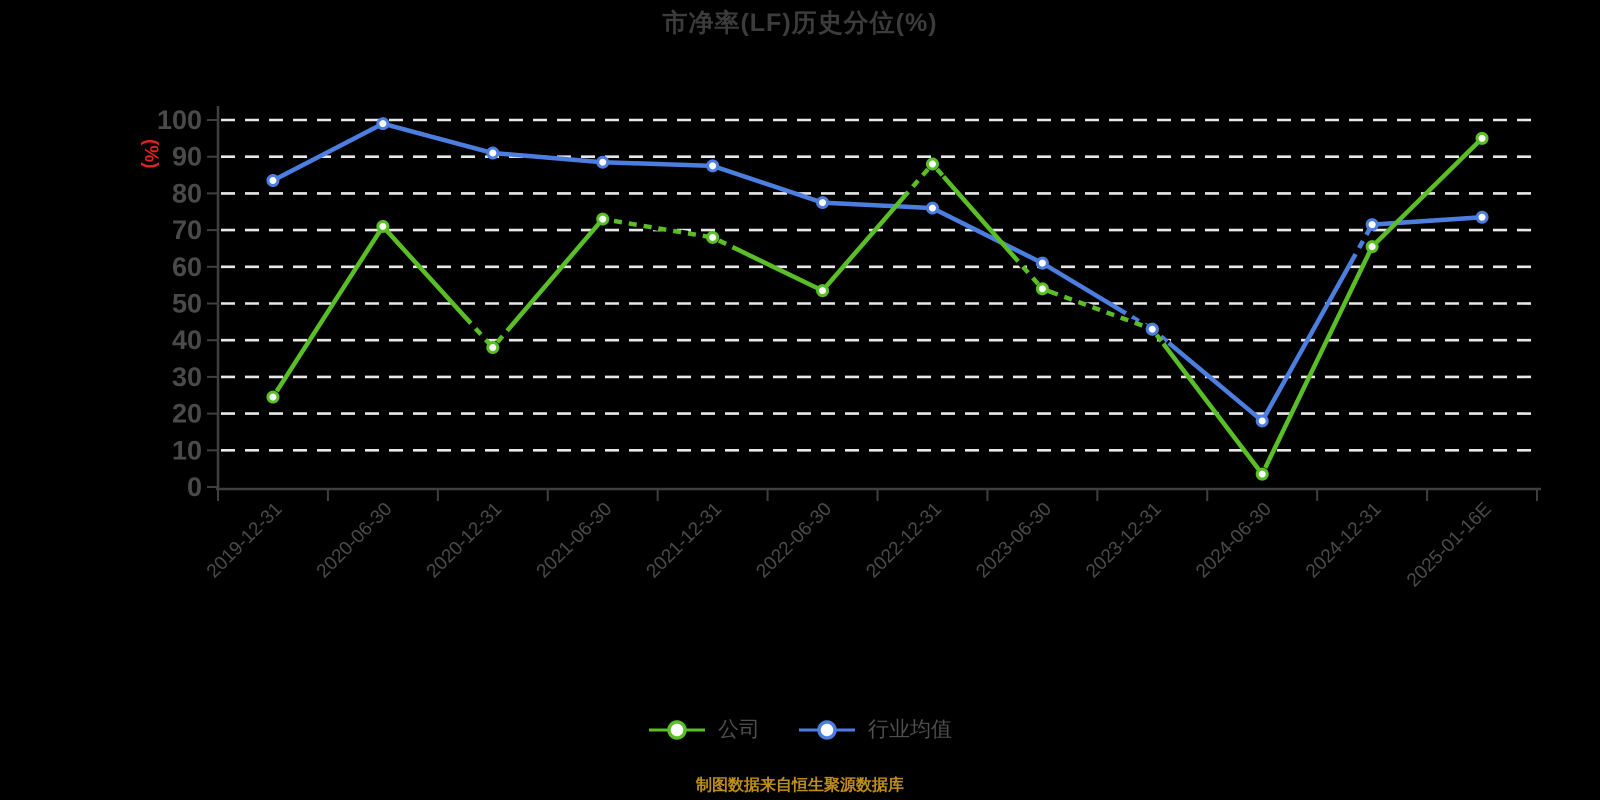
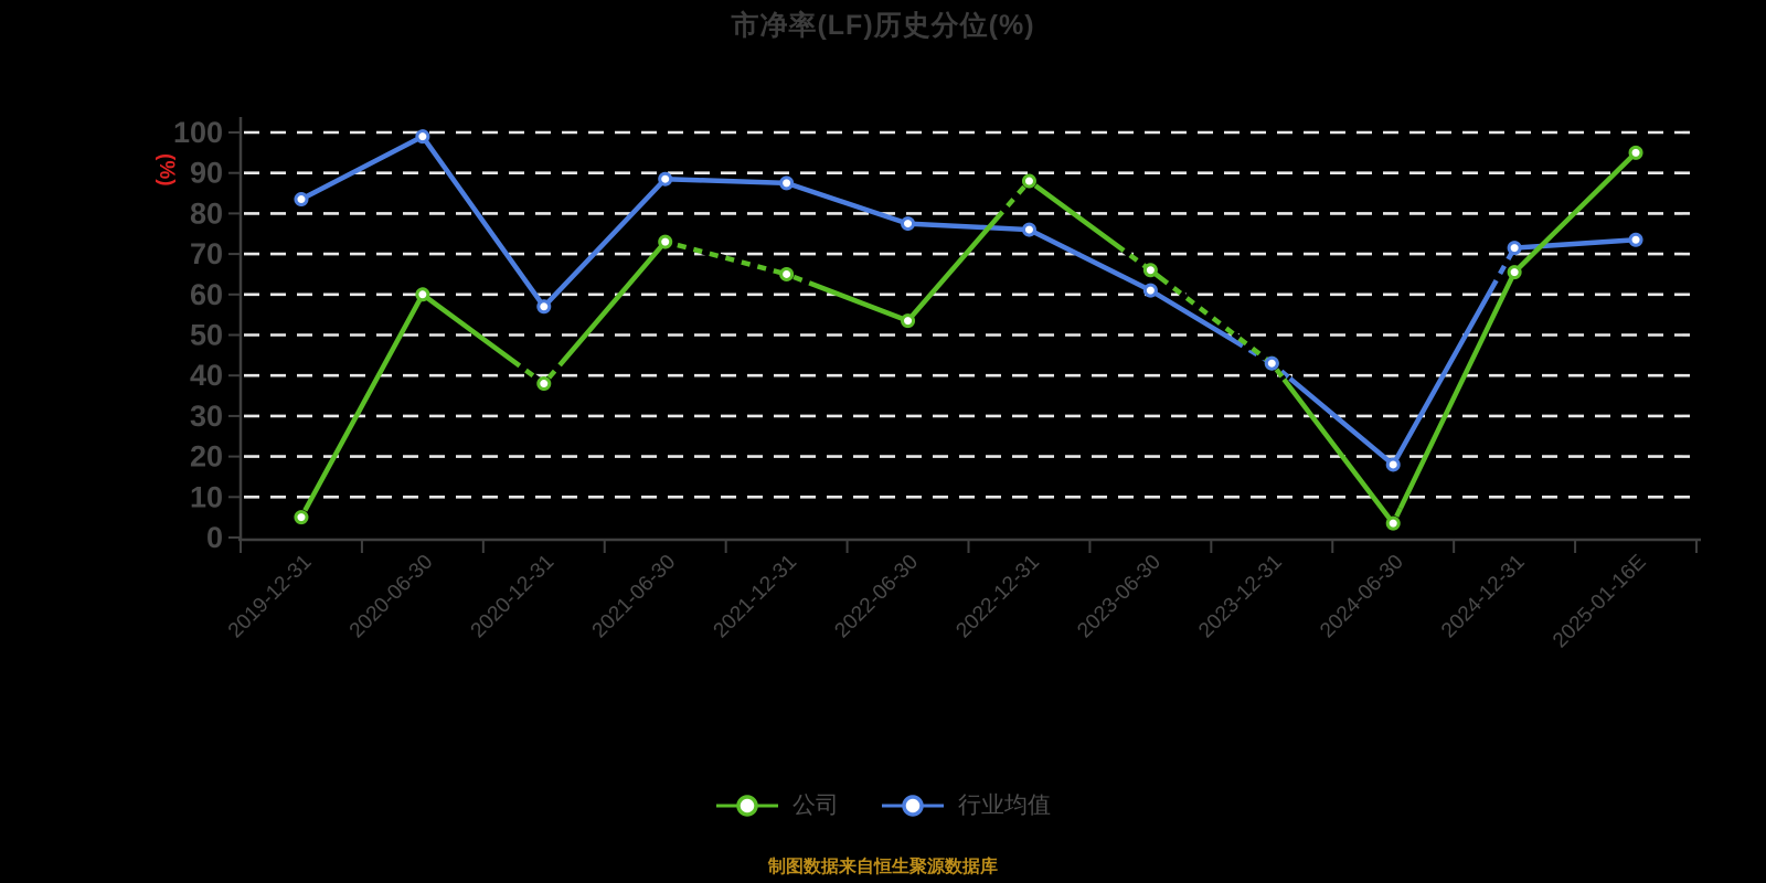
公司/2019-12-31: 24 -> 5
公司/2020-06-30: 71 -> 60
行业均值/2020-12-31: 91 -> 57
公司/2021-12-31: 68 -> 65
公司/2023-06-30: 54 -> 66
